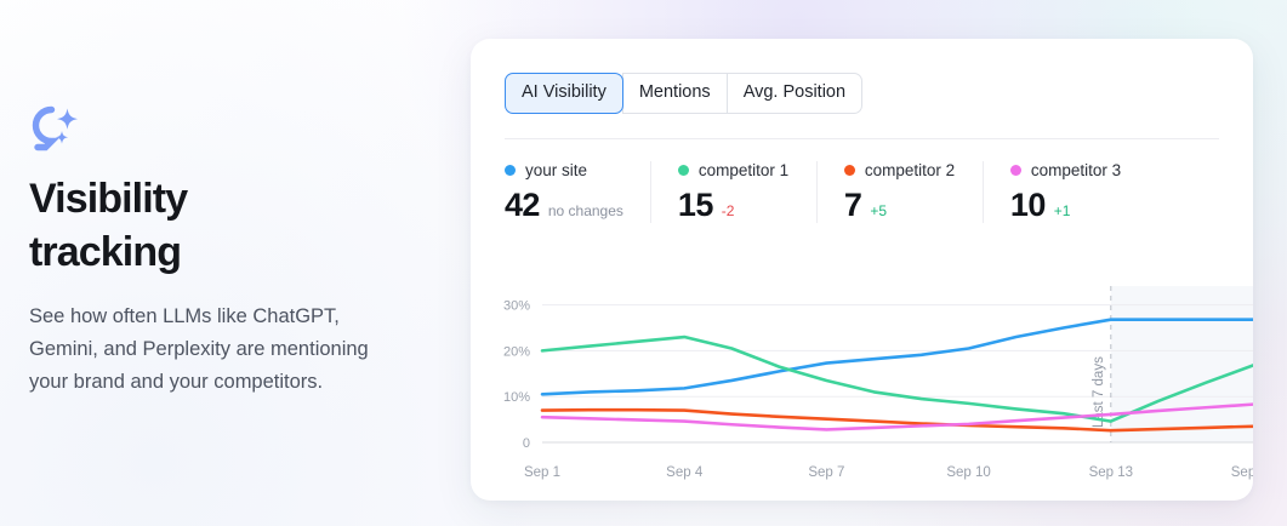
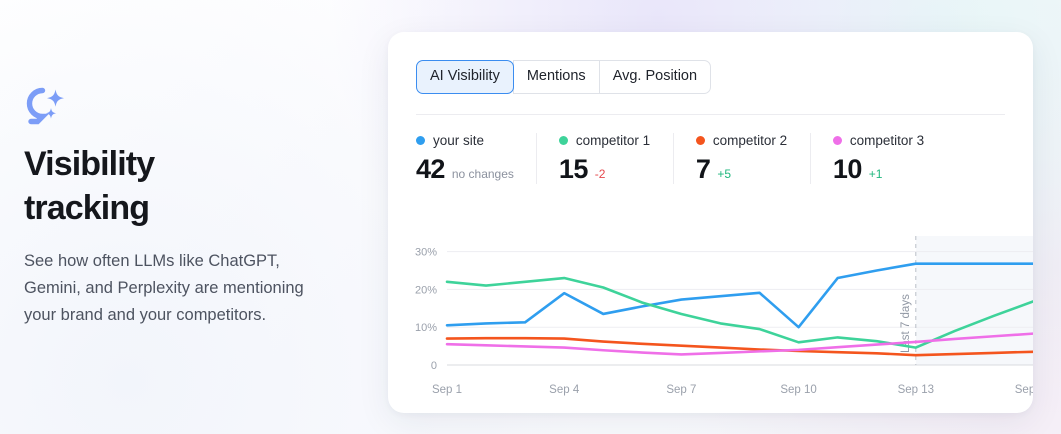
competitor 1/Sep 1: 20% -> 22%
your site/Sep 4: 12% -> 19%
your site/Sep 10: 20% -> 10%
competitor 1/Sep 10: 8% -> 6%
